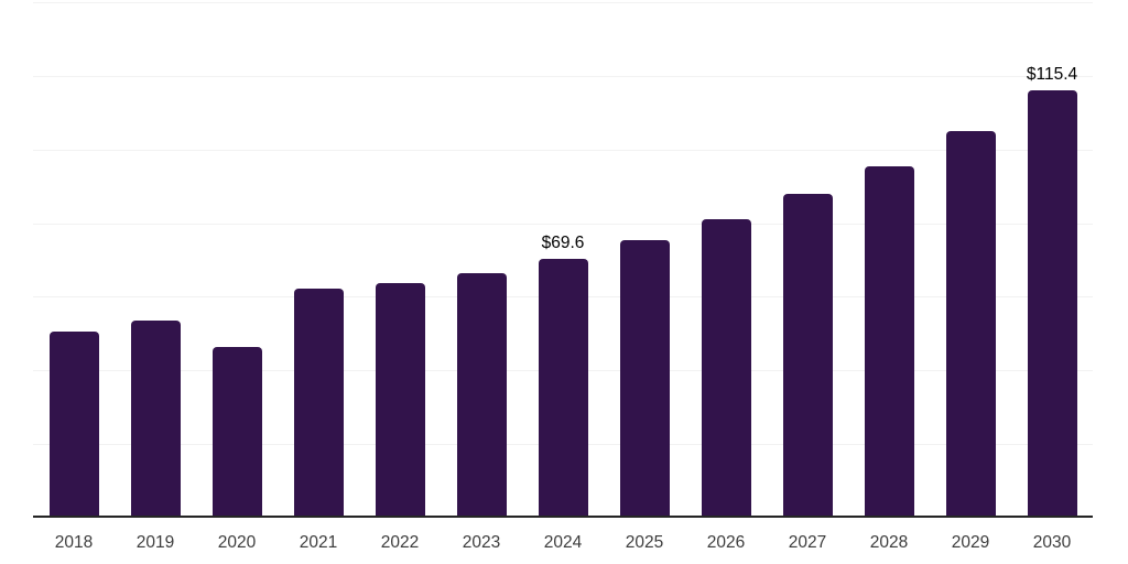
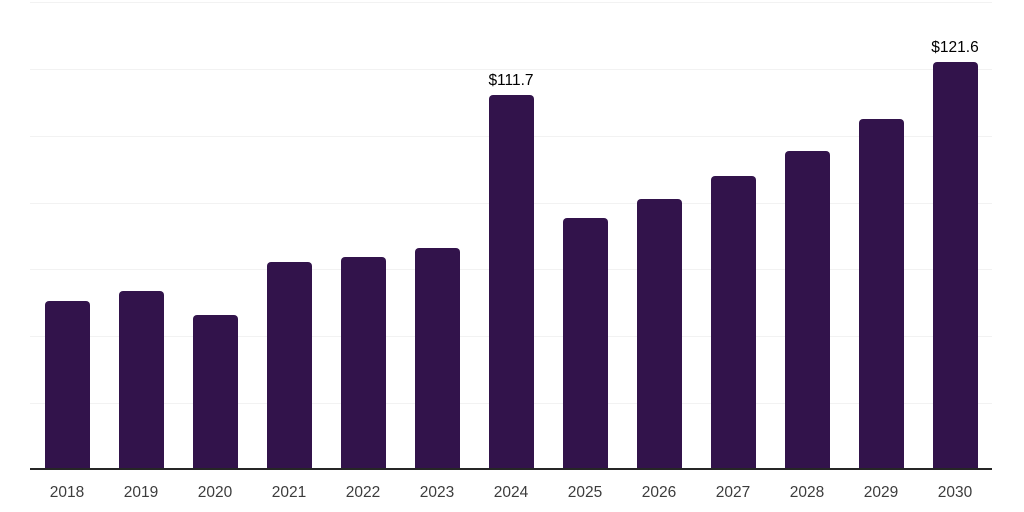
2024: $69.6 -> $111.7
2030: $115.4 -> $121.6
